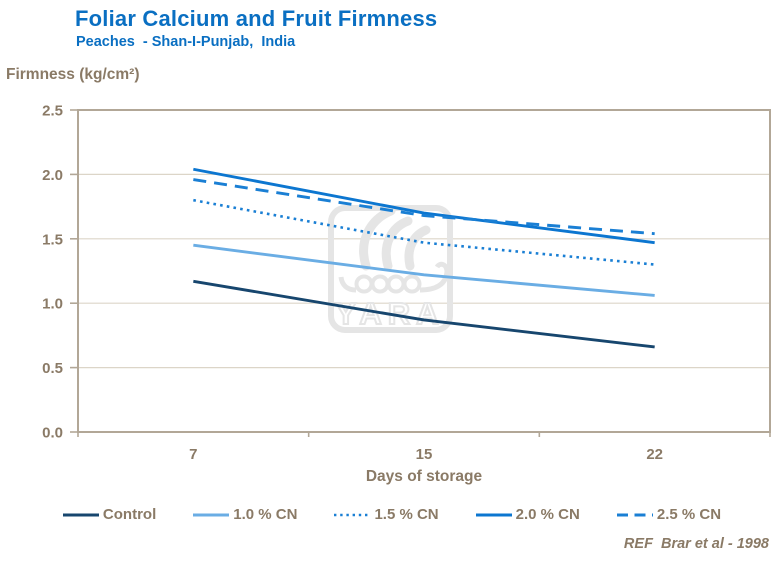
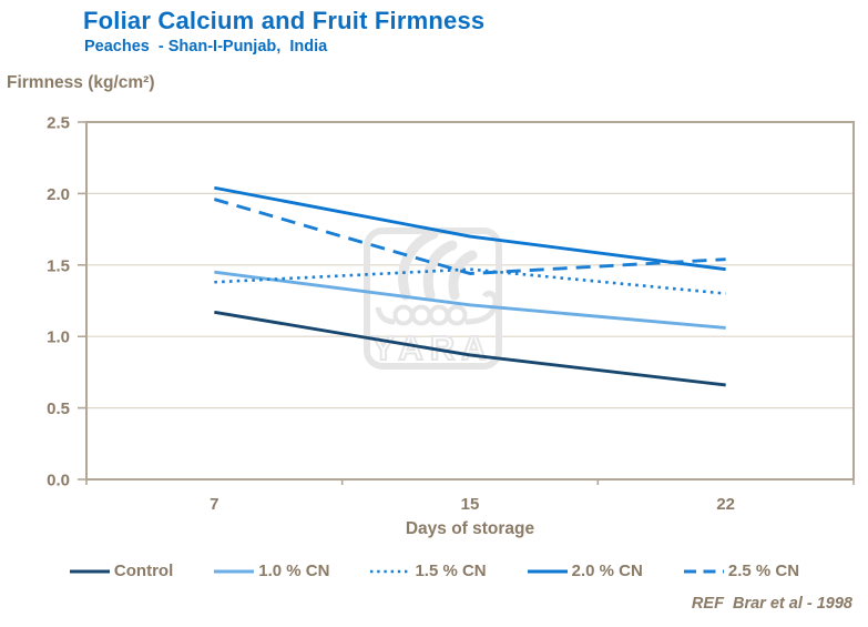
1.5 % CN/7: 1.80 -> 1.38
2.5 % CN/15: 1.68 -> 1.44
